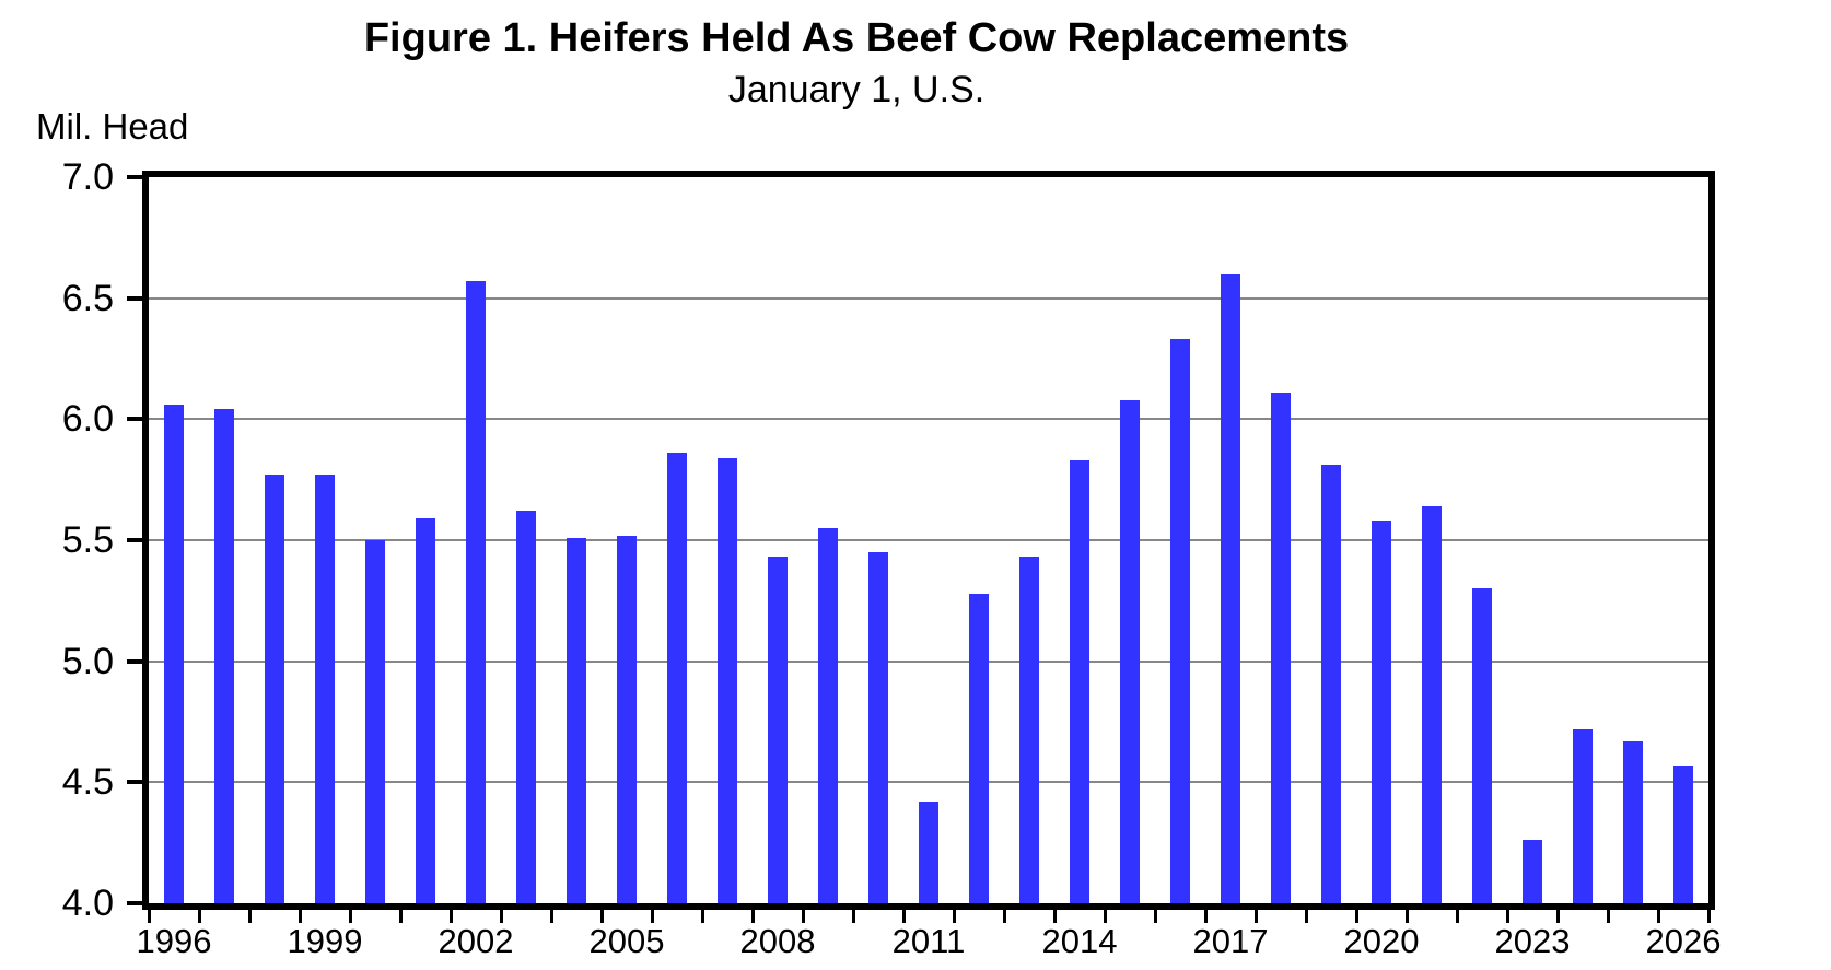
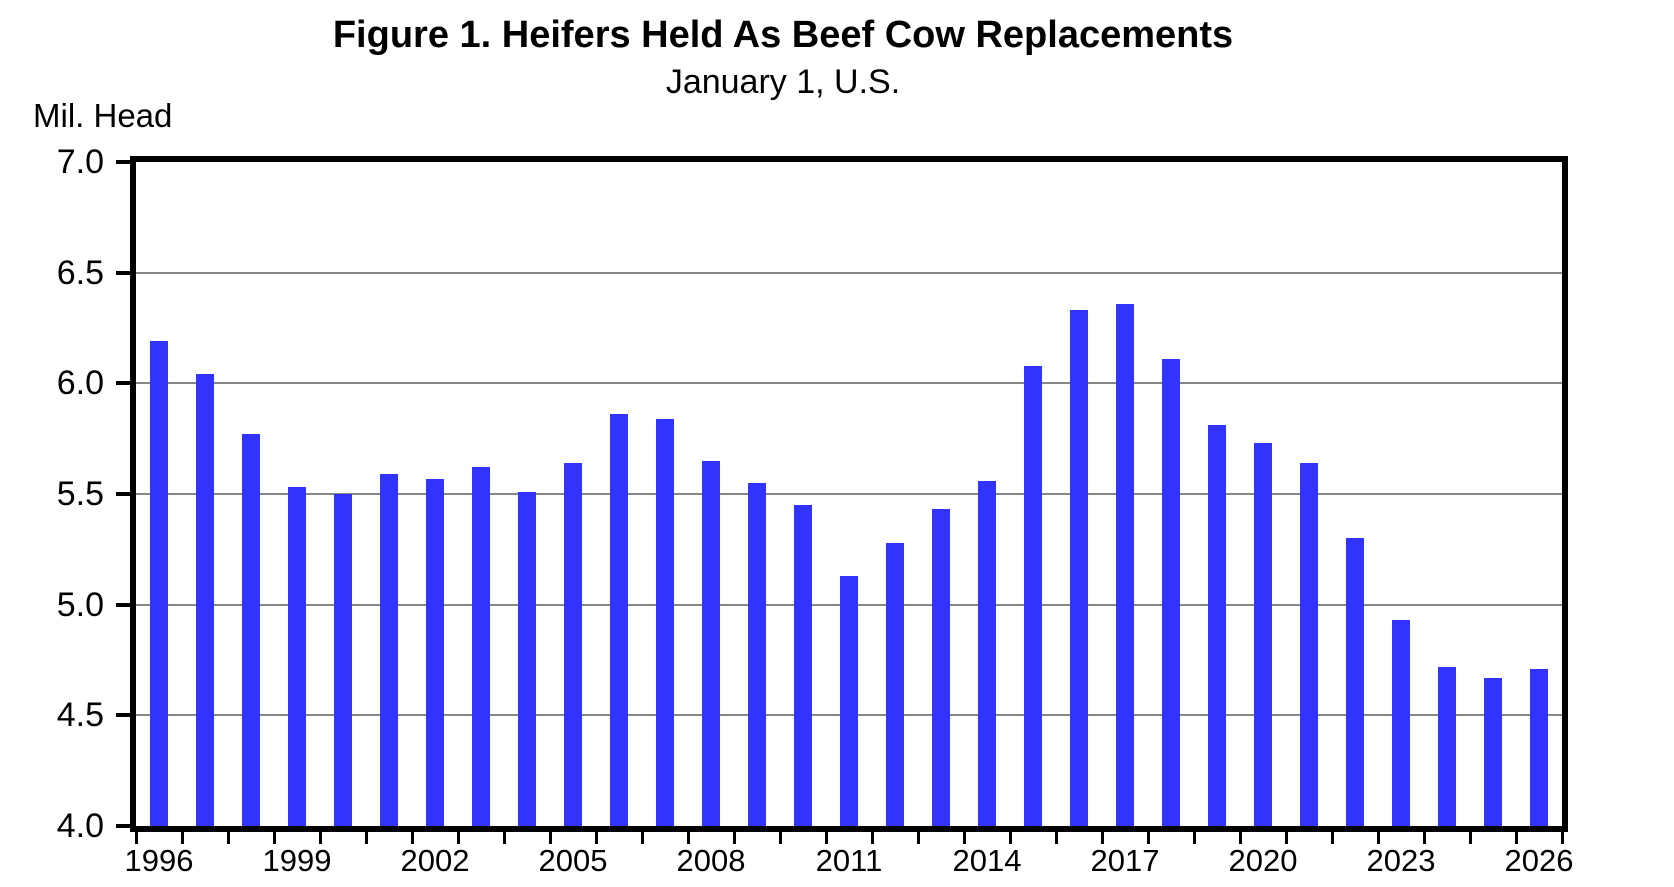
1996: 6.06 -> 6.19
1999: 5.77 -> 5.53
2002: 6.57 -> 5.57
2005: 5.52 -> 5.64
2008: 5.43 -> 5.65
2011: 4.42 -> 5.13
2014: 5.83 -> 5.56
2017: 6.60 -> 6.36
2020: 5.58 -> 5.73
2023: 4.26 -> 4.93
2026: 4.57 -> 4.71
